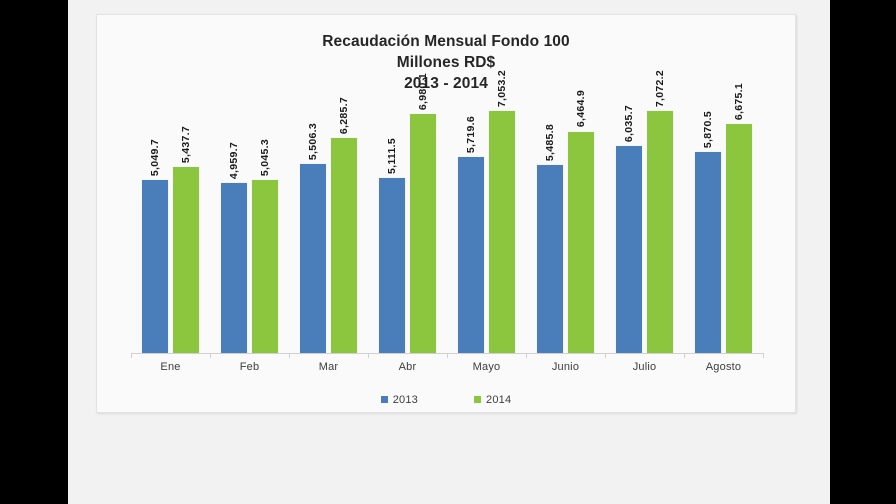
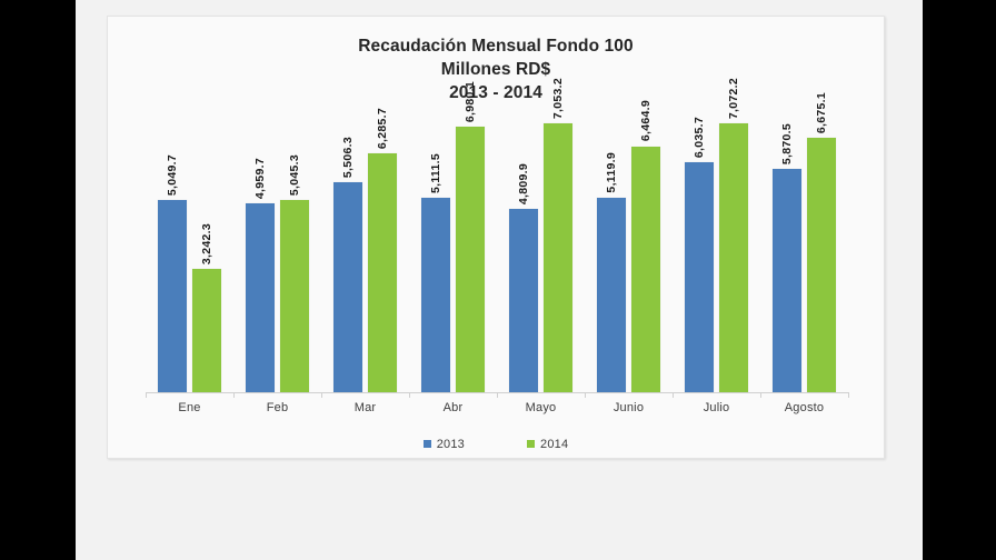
2014/Ene: 5,437.7 -> 3,242.3
2013/Mayo: 5,719.6 -> 4,809.9
2013/Junio: 5,485.8 -> 5,119.9
